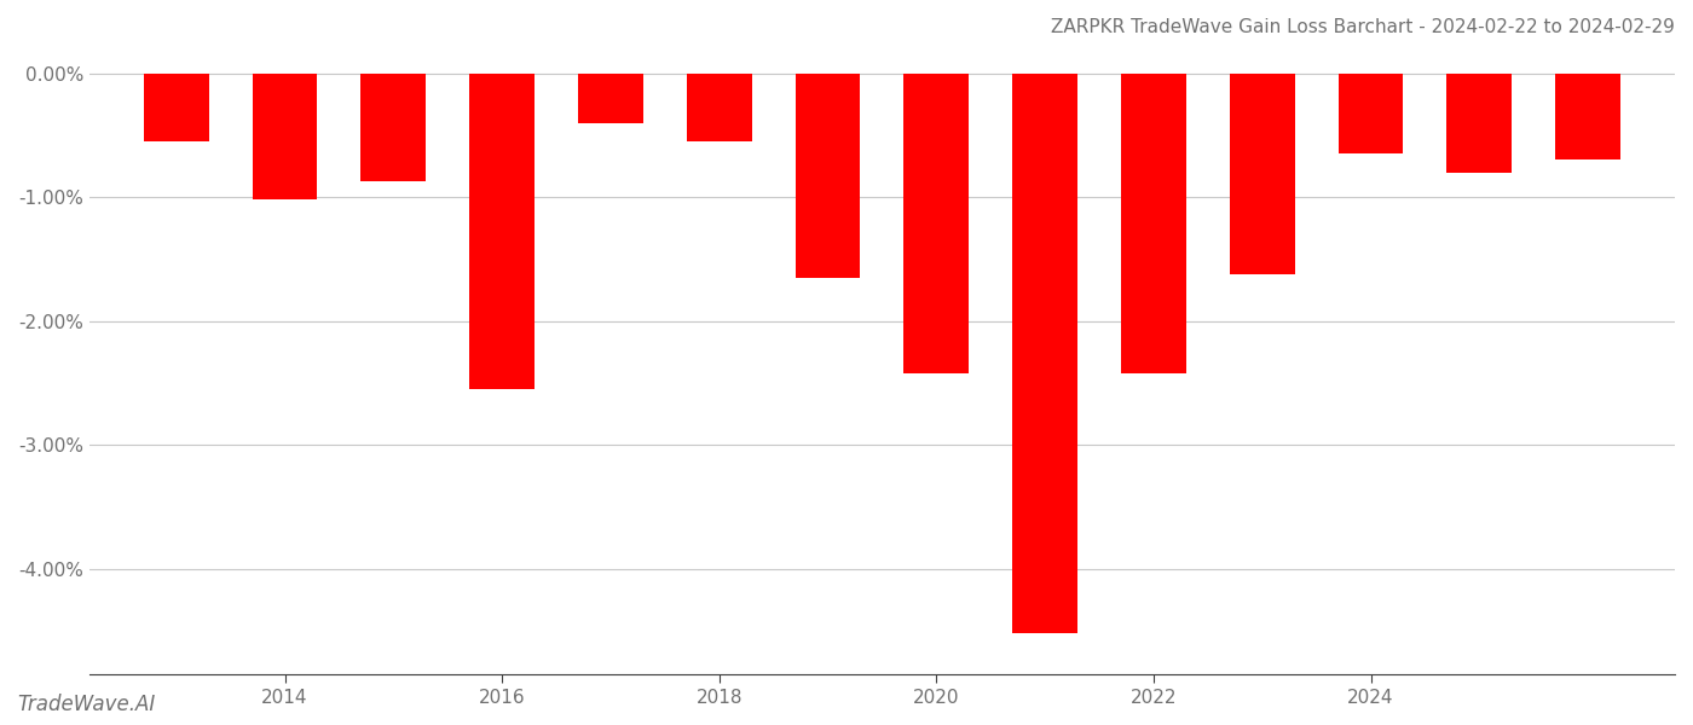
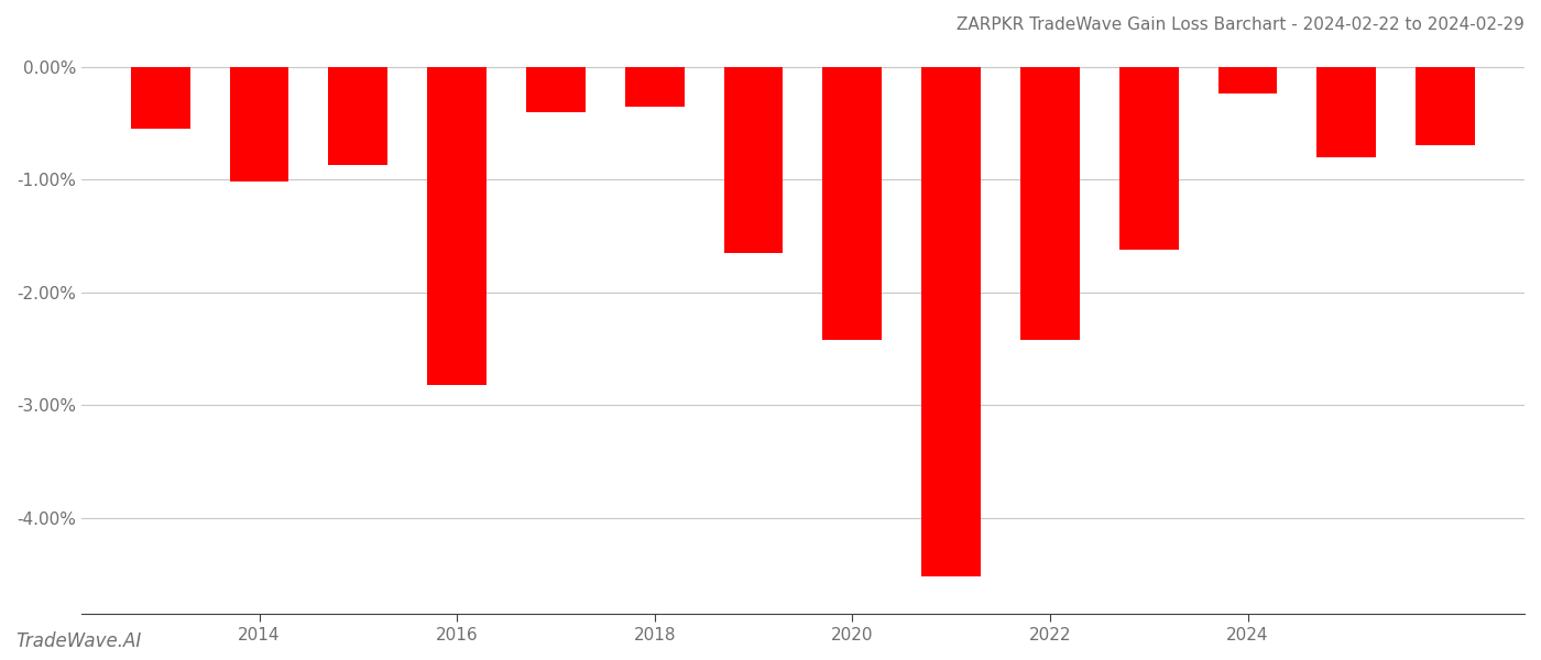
2016: -2.55% -> -2.82%
2018: -0.55% -> -0.35%
2024: -0.65% -> -0.24%
